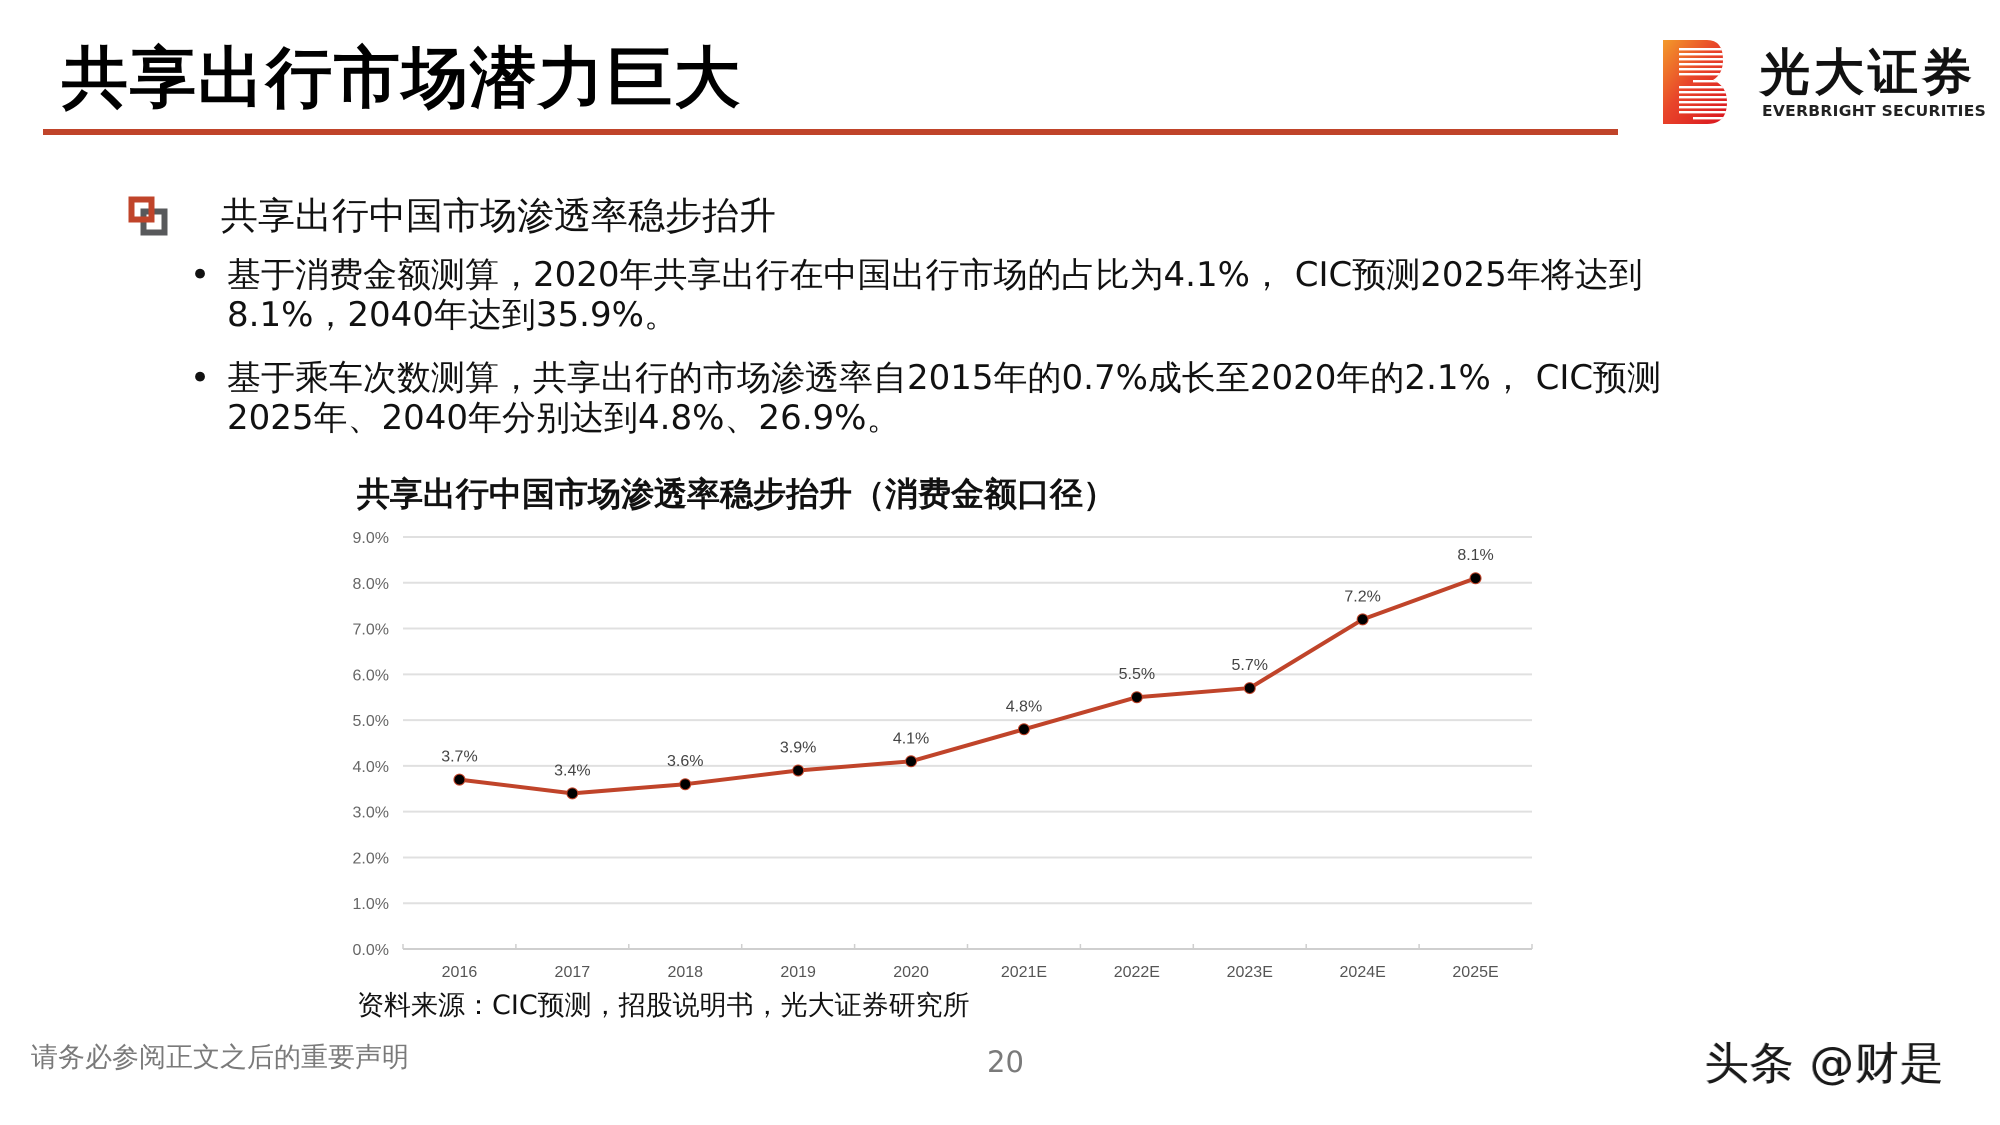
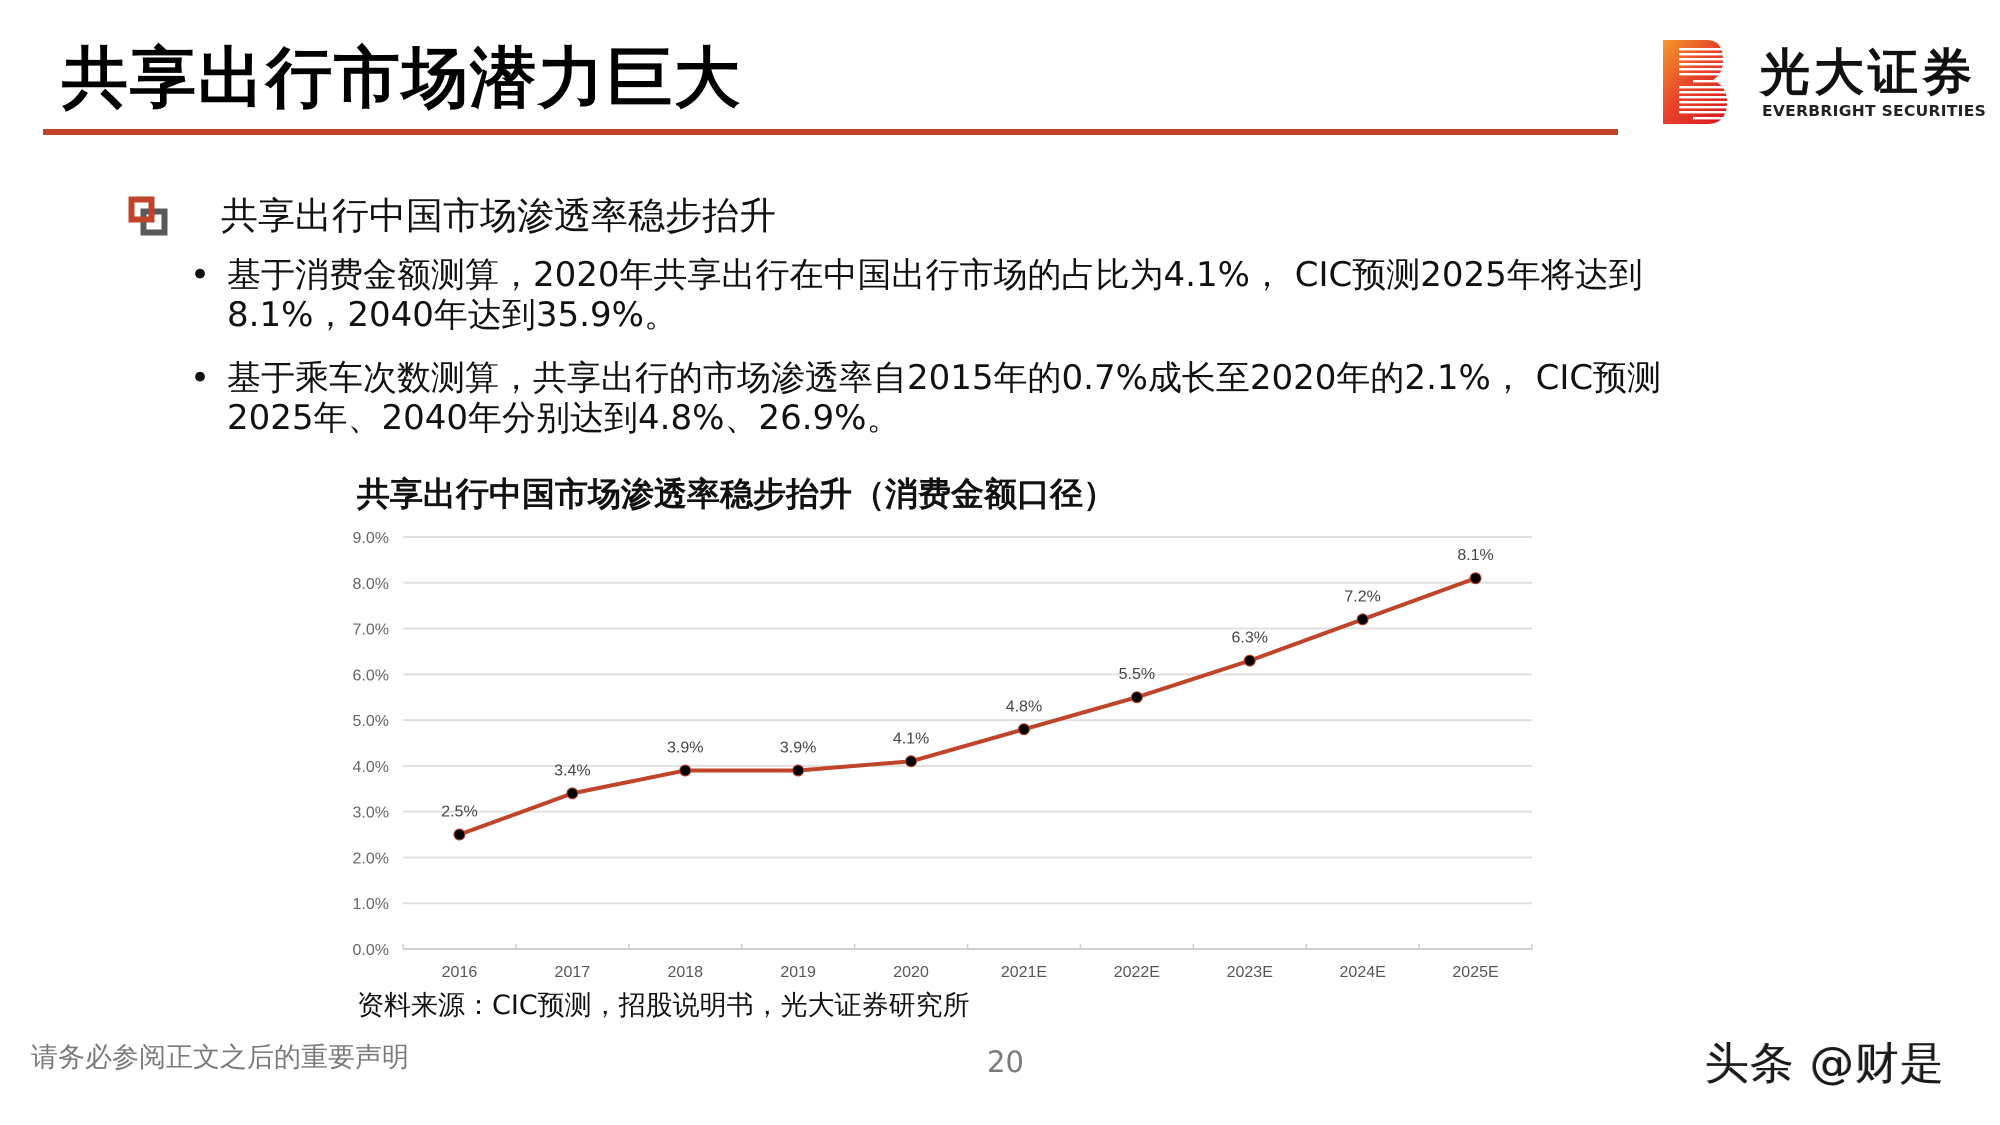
2016: 3.7% -> 2.5%
2018: 3.6% -> 3.9%
2023E: 5.7% -> 6.3%
